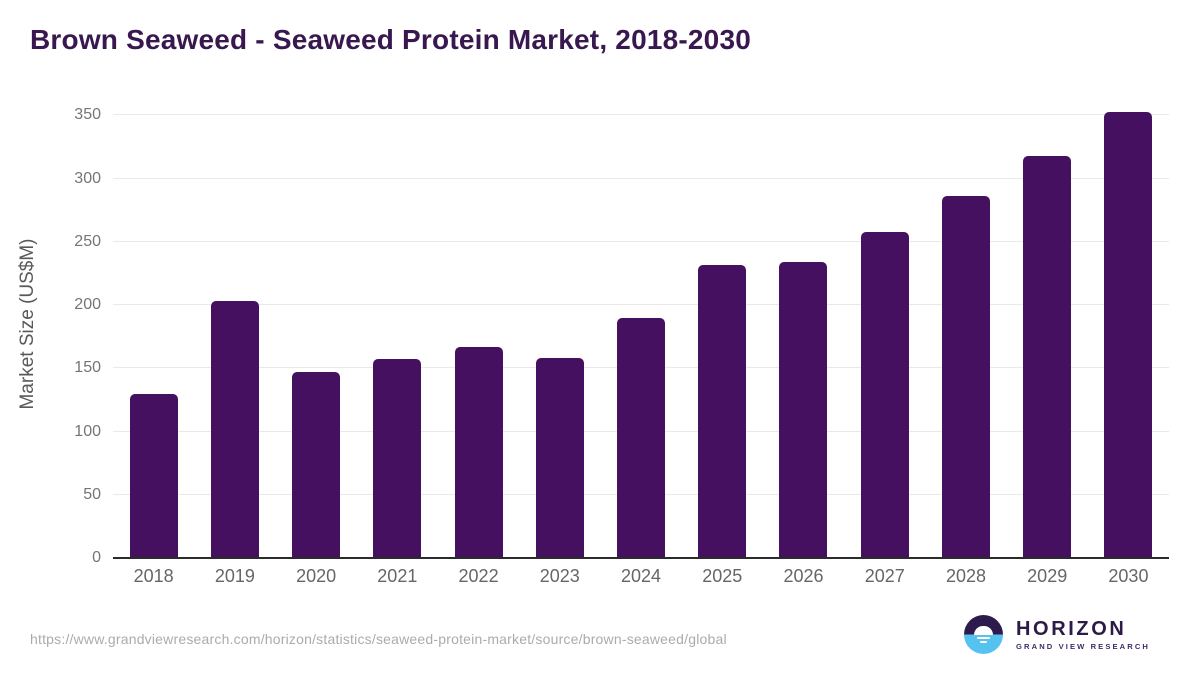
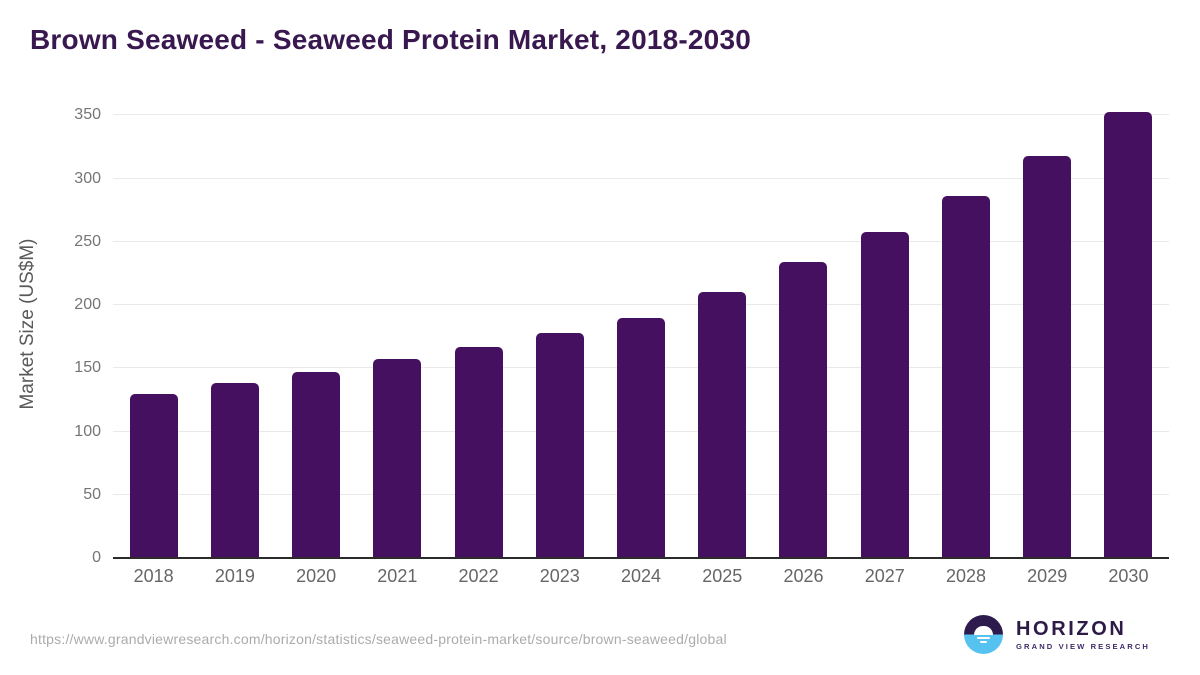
2019: 203 -> 138
2023: 158 -> 178
2025: 232 -> 210
